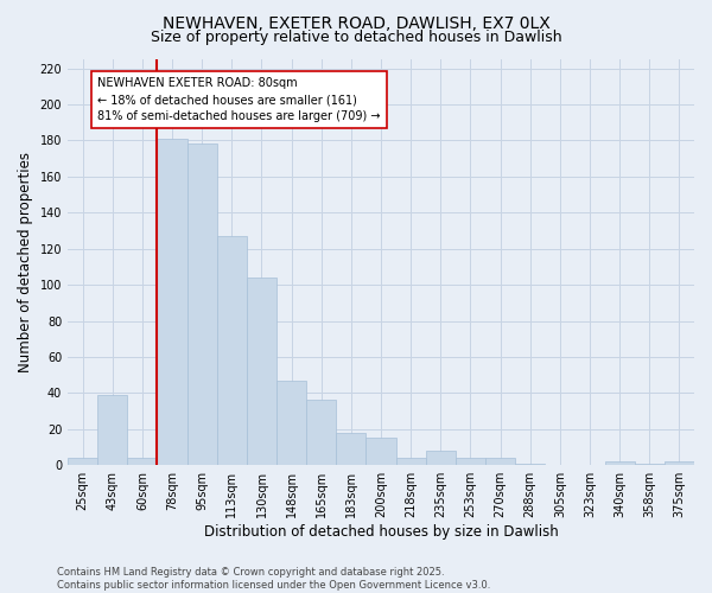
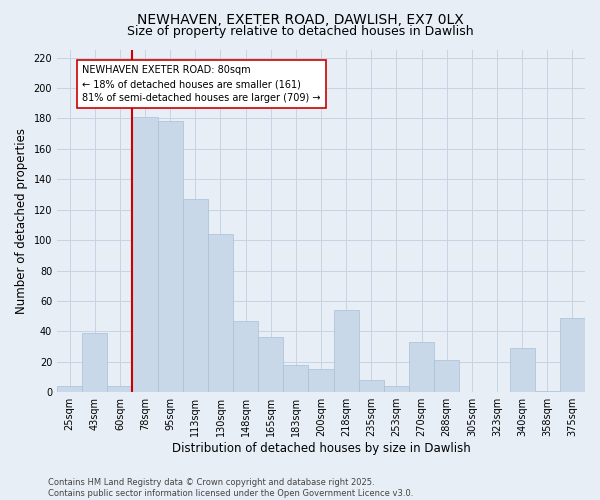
218sqm: 4 -> 54
270sqm: 4 -> 33
288sqm: 1 -> 21
340sqm: 2 -> 29
375sqm: 2 -> 49
